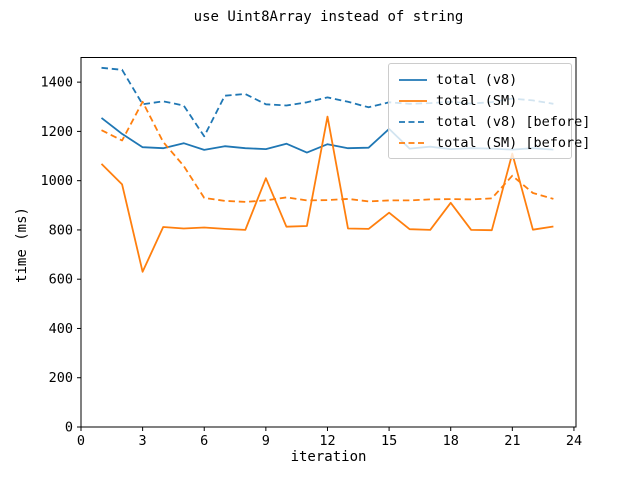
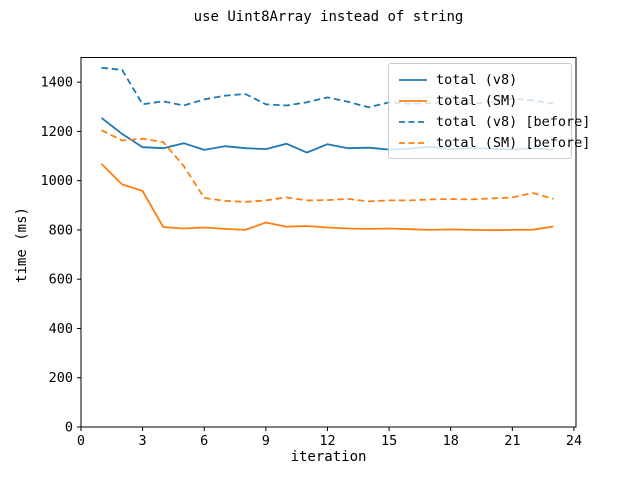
total (SM)/3: 630 -> 960
total (SM) [before]/3: 1320 -> 1170
total (v8) [before]/6: 1180 -> 1330
total (SM)/9: 1010 -> 830
total (SM)/12: 1260 -> 810
total (v8)/15: 1210 -> 1130
total (SM)/15: 870 -> 810
total (SM)/18: 910 -> 800
total (SM)/21: 1110 -> 800
total (SM) [before]/21: 1020 -> 930
